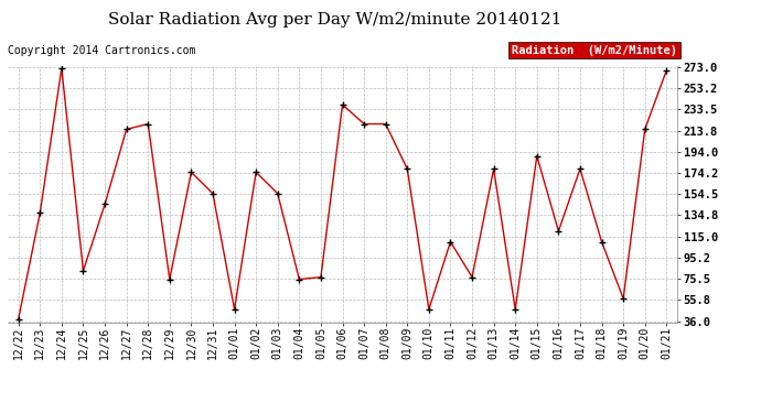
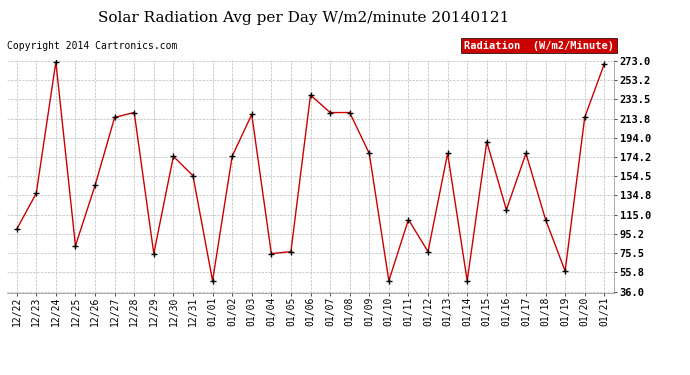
12/22: 38 -> 100
01/03: 155 -> 218
